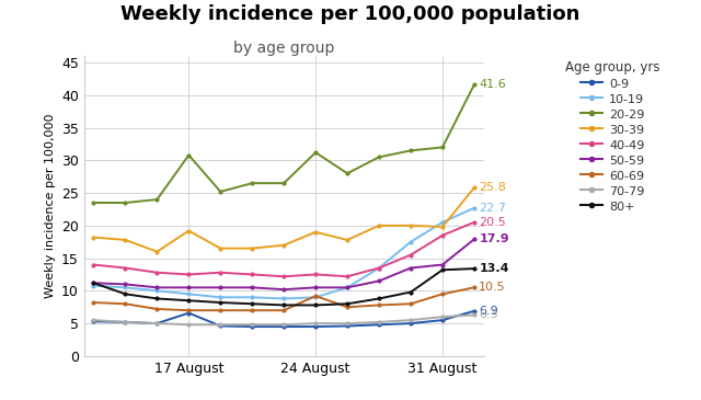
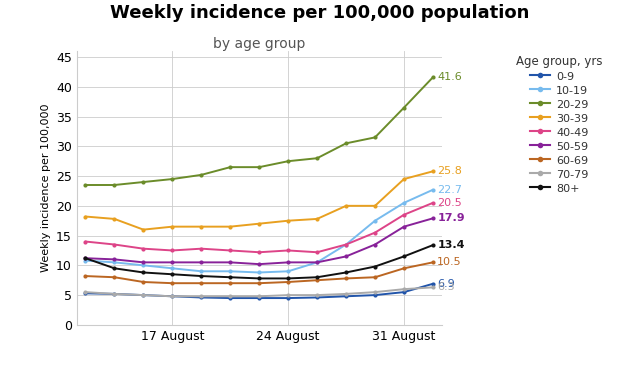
0-9/17 August: 6.6 -> 4.8
20-29/17 August: 30.8 -> 24.5
30-39/17 August: 19.2 -> 16.5
20-29/24 August: 31.2 -> 27.5
30-39/24 August: 19.0 -> 17.5
60-69/24 August: 9.2 -> 7.2
20-29/31 August: 32.0 -> 36.5
30-39/31 August: 19.8 -> 24.5
50-59/31 August: 14.0 -> 16.5
80+/31 August: 13.2 -> 11.5
